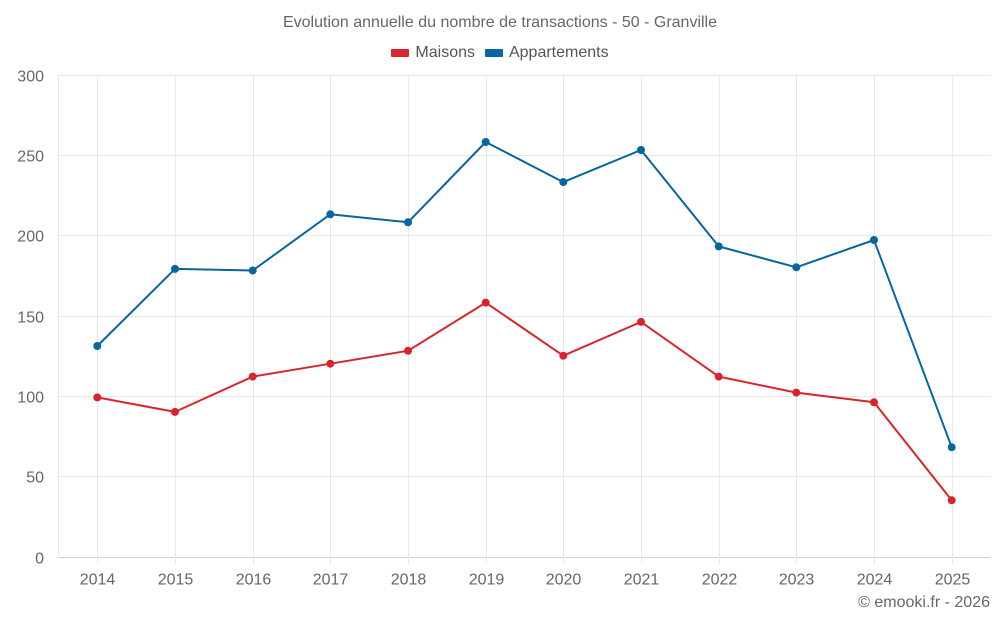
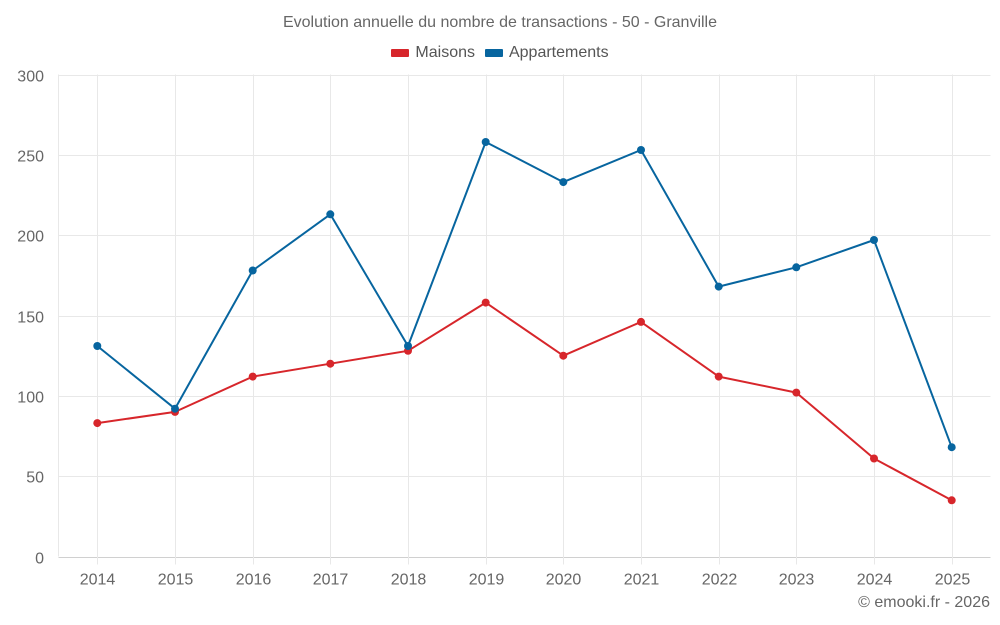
Maisons/2014: 99 -> 83
Appartements/2015: 179 -> 92
Appartements/2018: 208 -> 131
Appartements/2022: 193 -> 168
Maisons/2024: 96 -> 61
